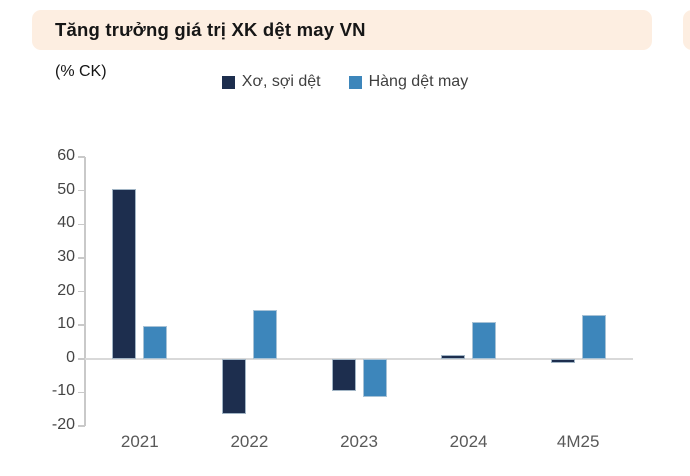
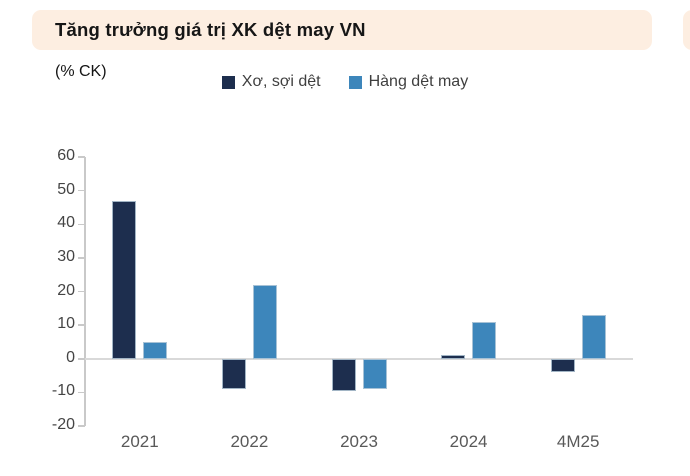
Xơ, sợi dệt/2021: 50 -> 47
Hàng dệt may/2021: 10 -> 5
Xơ, sợi dệt/2022: -16 -> -9
Hàng dệt may/2022: 14 -> 22
Hàng dệt may/2023: -12 -> -9
Xơ, sợi dệt/4M25: -1 -> -4
